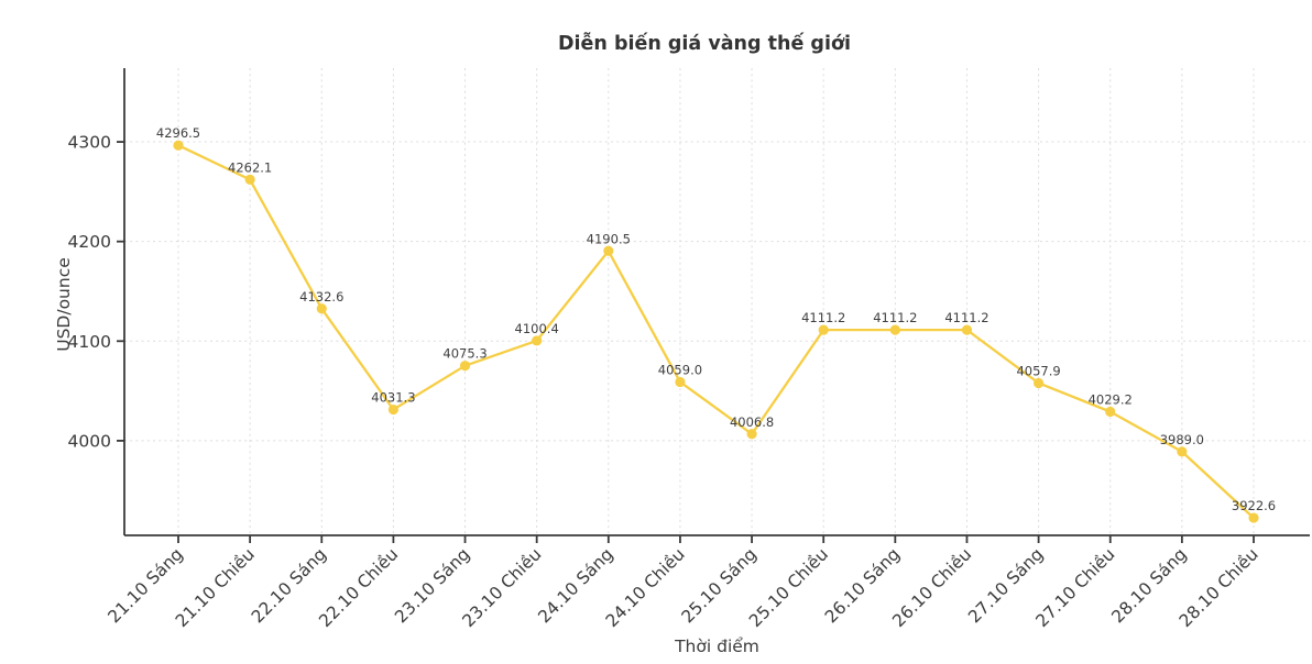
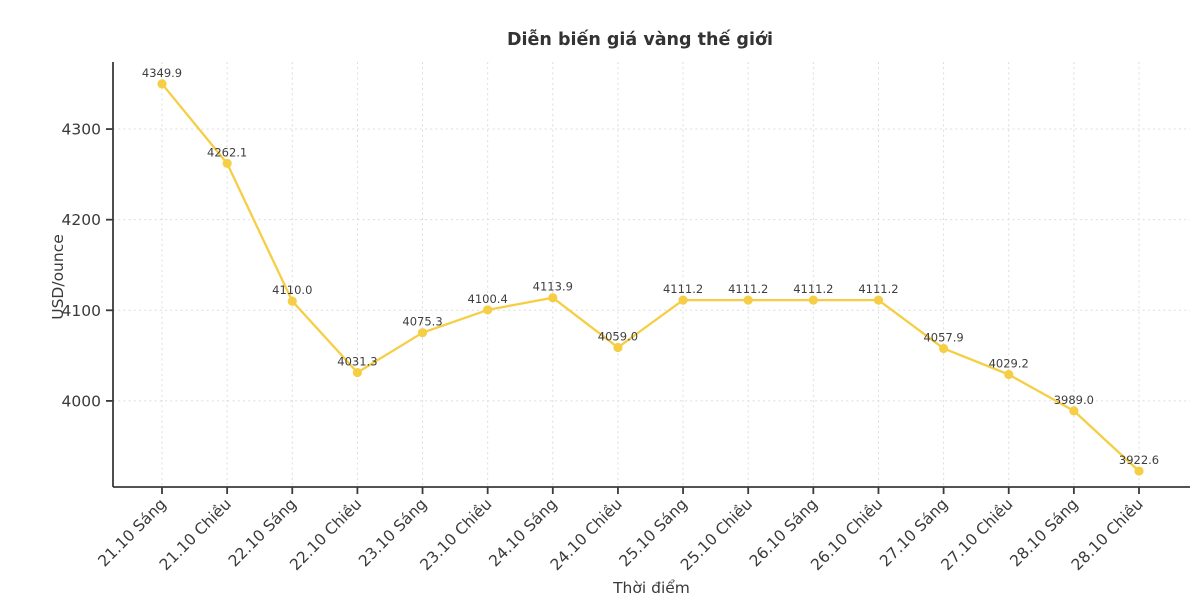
21.10 Sáng: 4296.5 -> 4349.9
22.10 Sáng: 4132.6 -> 4110.0
24.10 Sáng: 4190.5 -> 4113.9
25.10 Sáng: 4006.8 -> 4111.2
